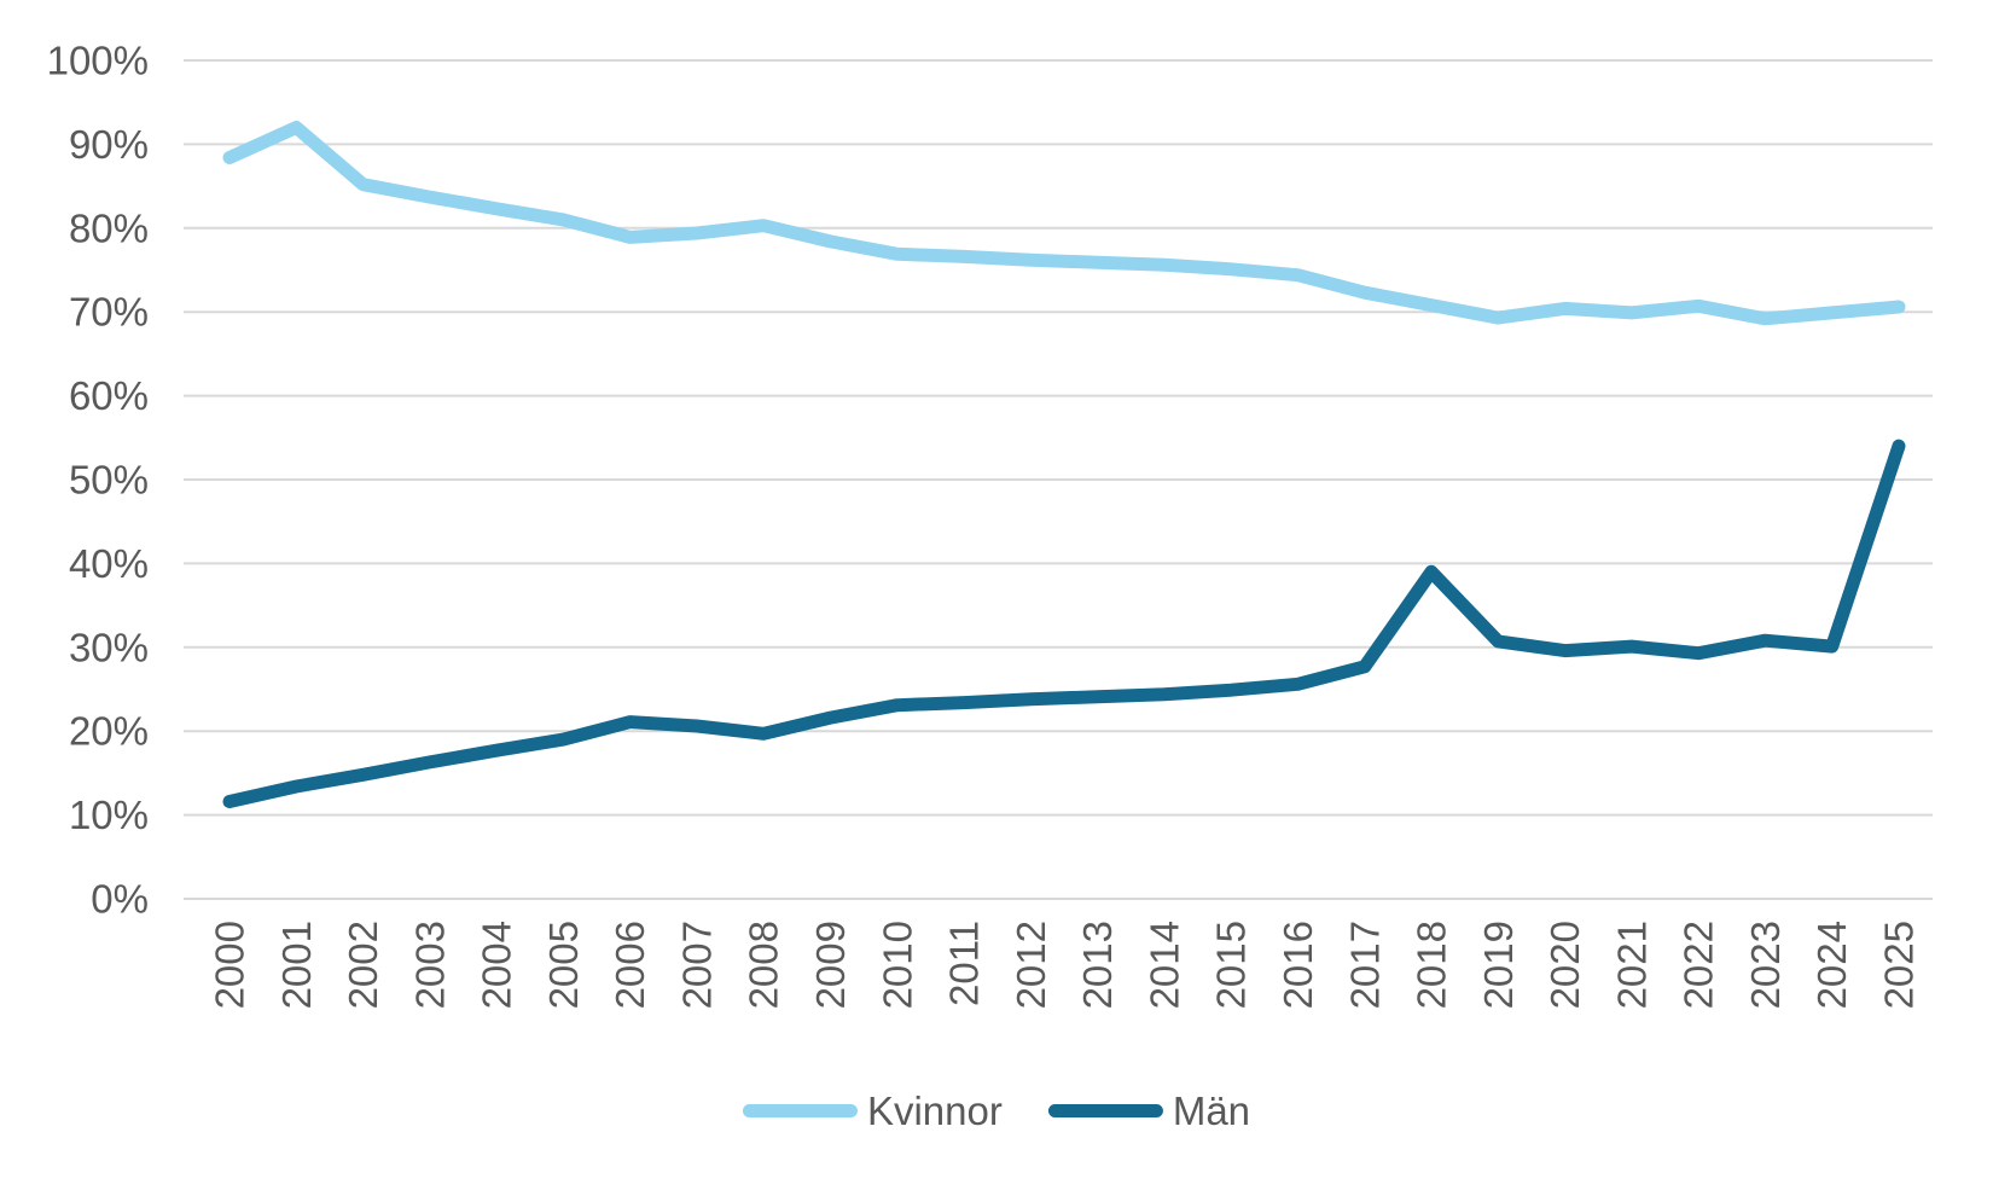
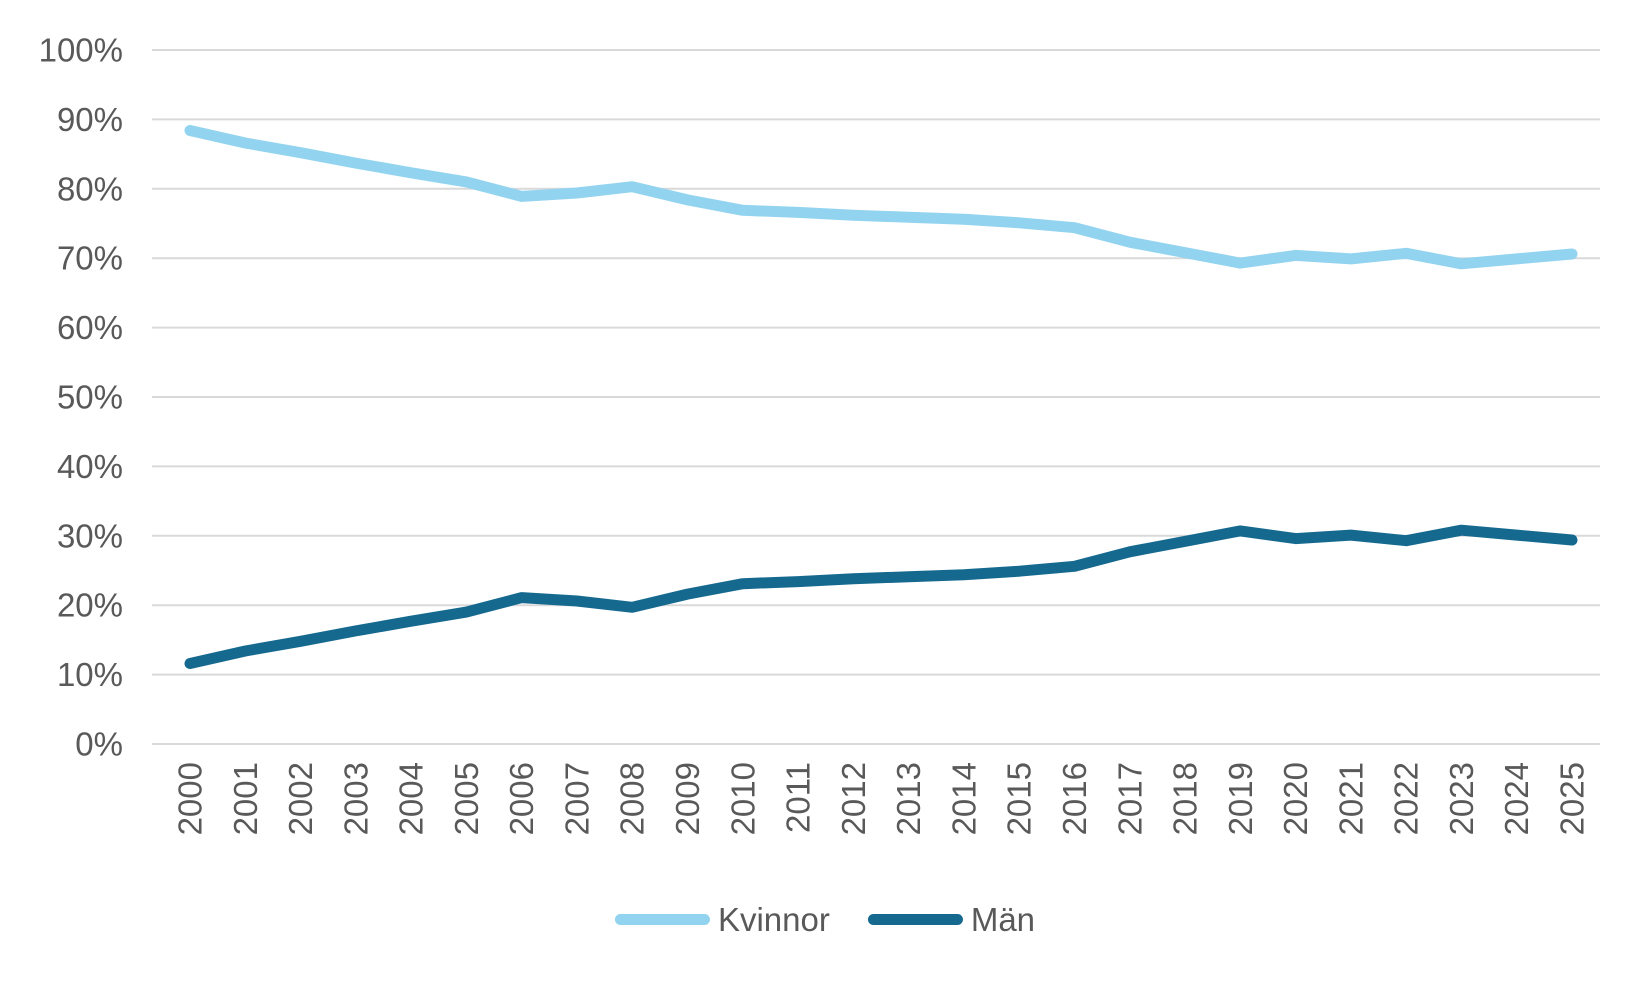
Kvinnor/2001: 92% -> 87%
Män/2018: 39% -> 29%
Män/2025: 54% -> 29%
